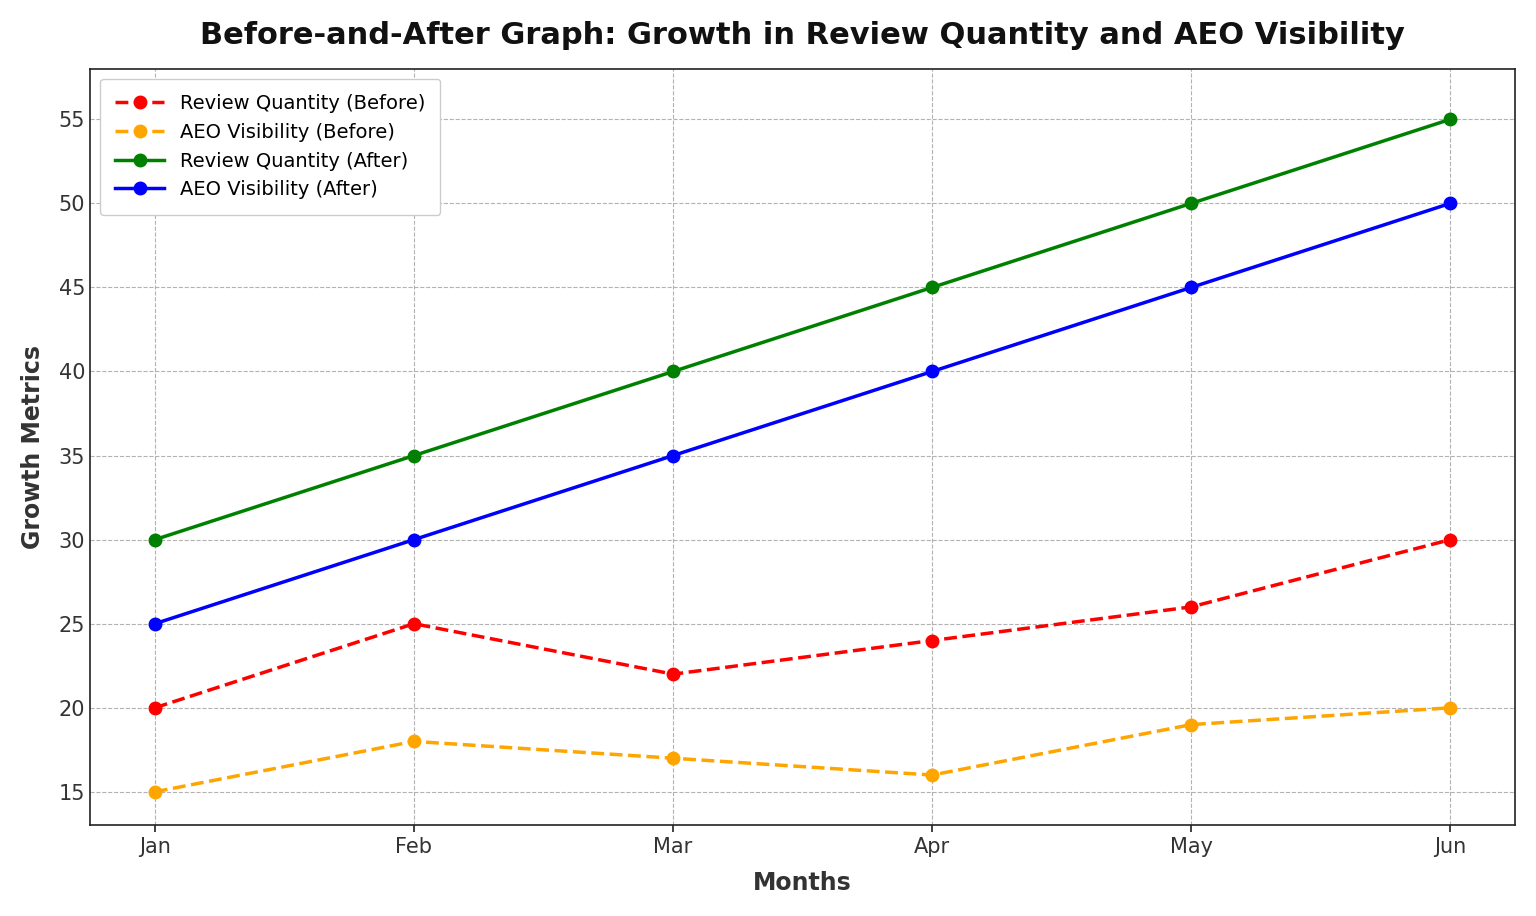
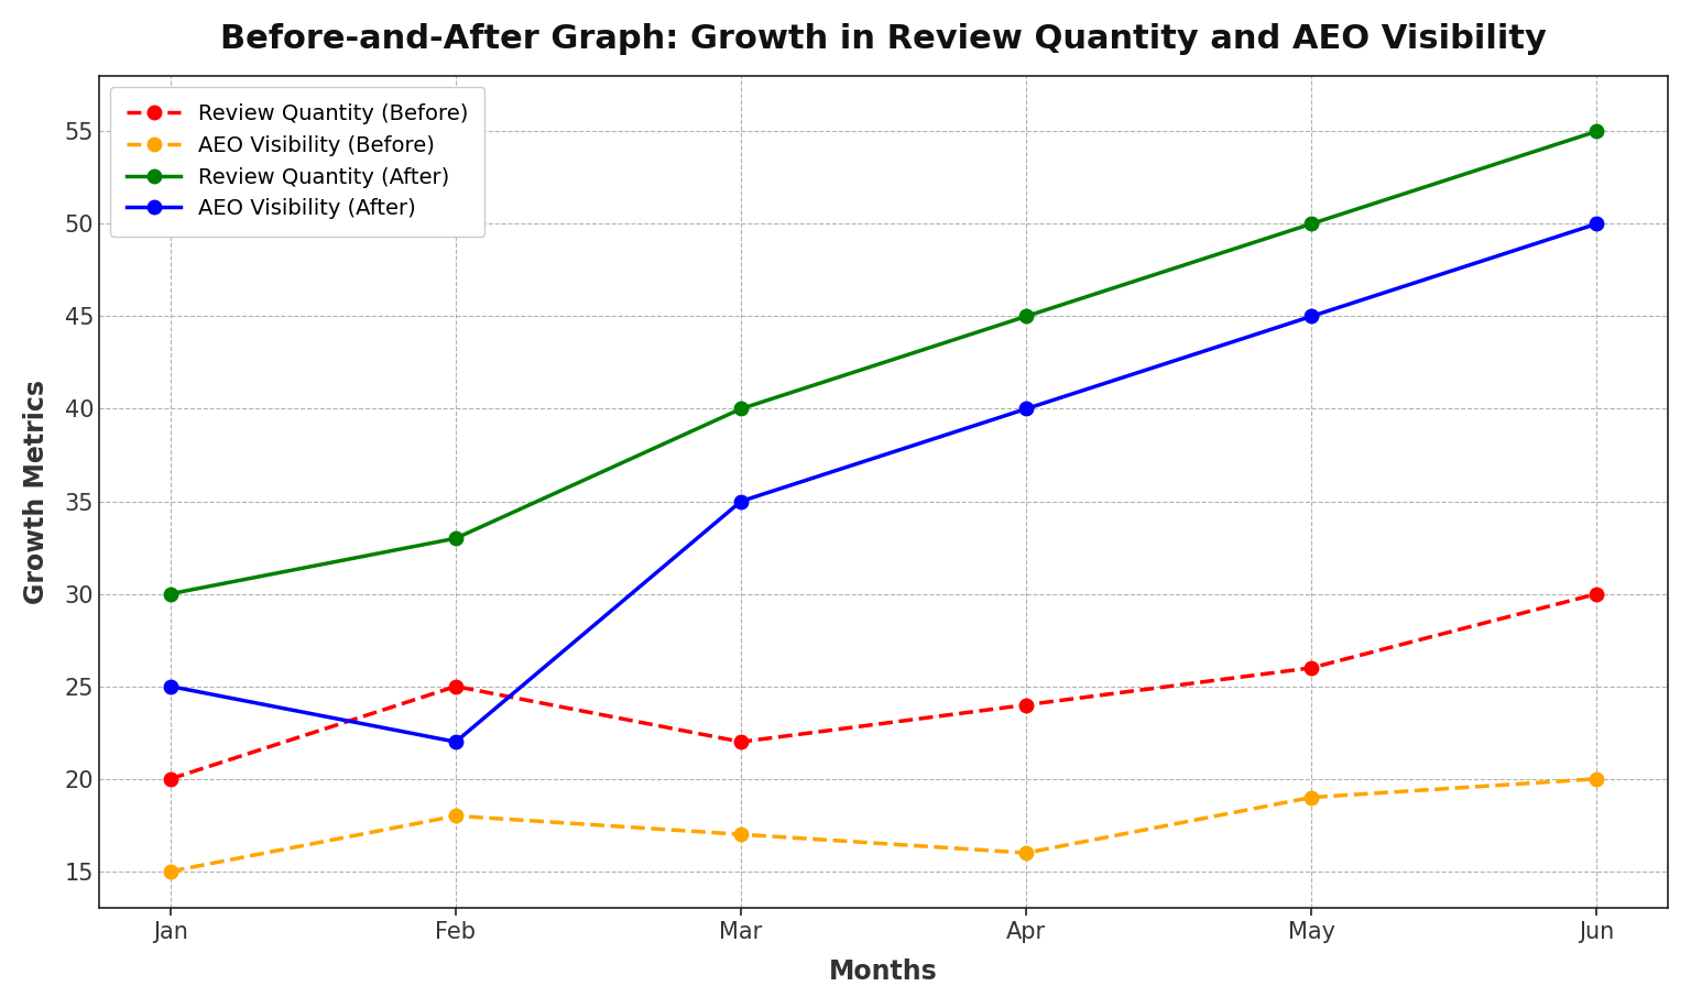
Review Quantity (After)/Feb: 35 -> 33
AEO Visibility (After)/Feb: 30 -> 22
